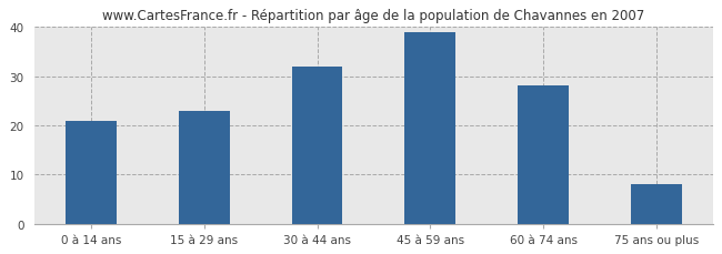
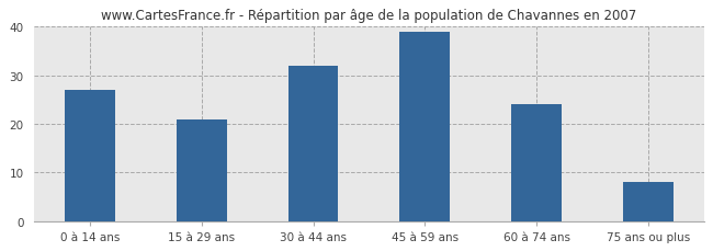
0 à 14 ans: 21 -> 27
15 à 29 ans: 23 -> 21
60 à 74 ans: 28 -> 24
